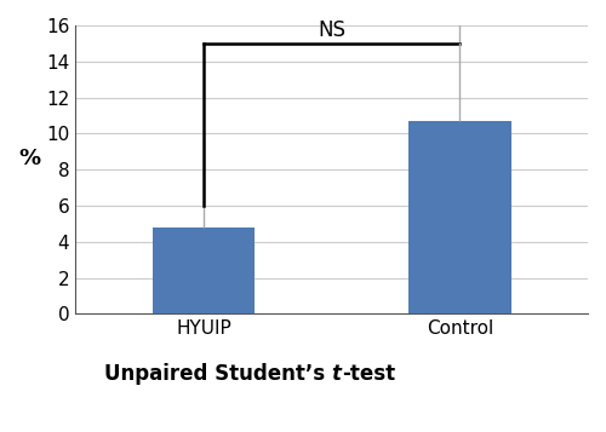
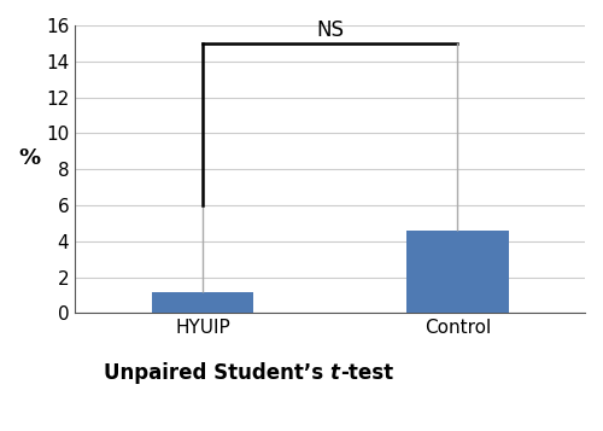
HYUIP: 4.8 -> 1.2
Control: 10.7 -> 4.6
